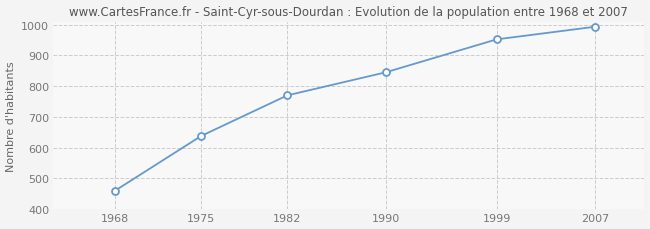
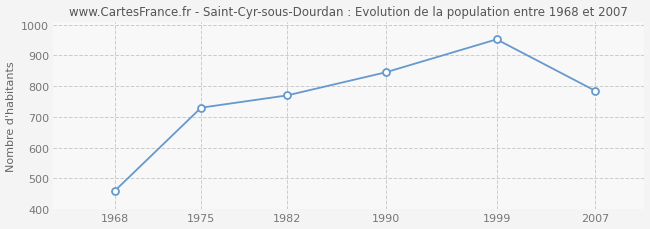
1975: 638 -> 730
2007: 993 -> 785
